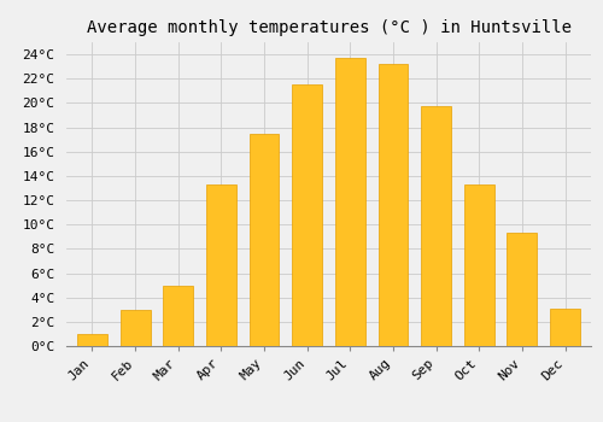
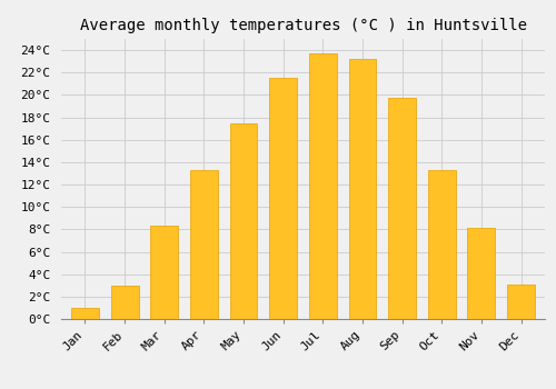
Mar: 5.0°C -> 8.3°C
Nov: 9.3°C -> 8.1°C
